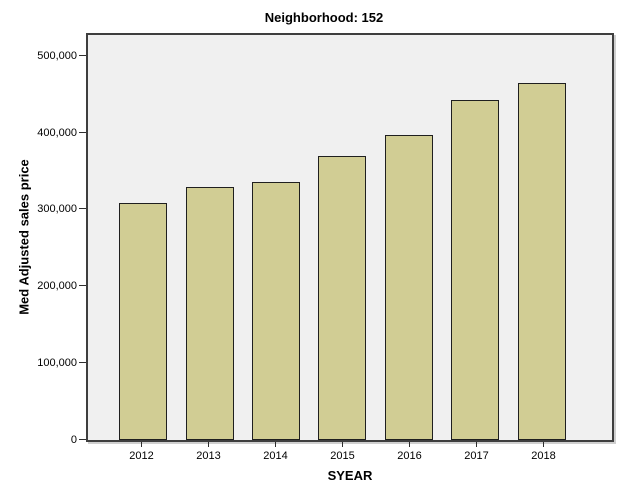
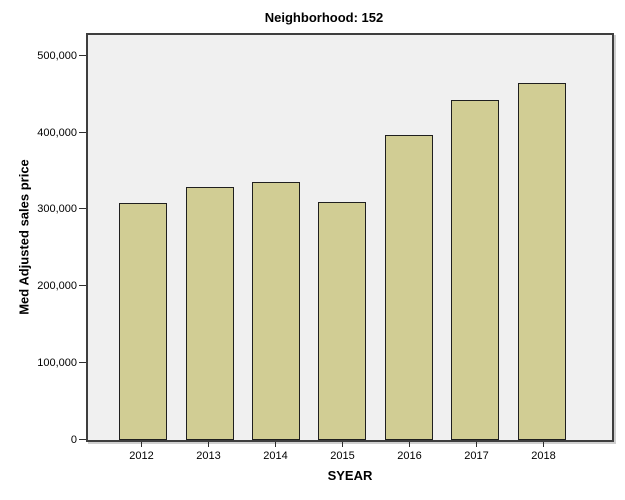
2015: 370000 -> 310000
